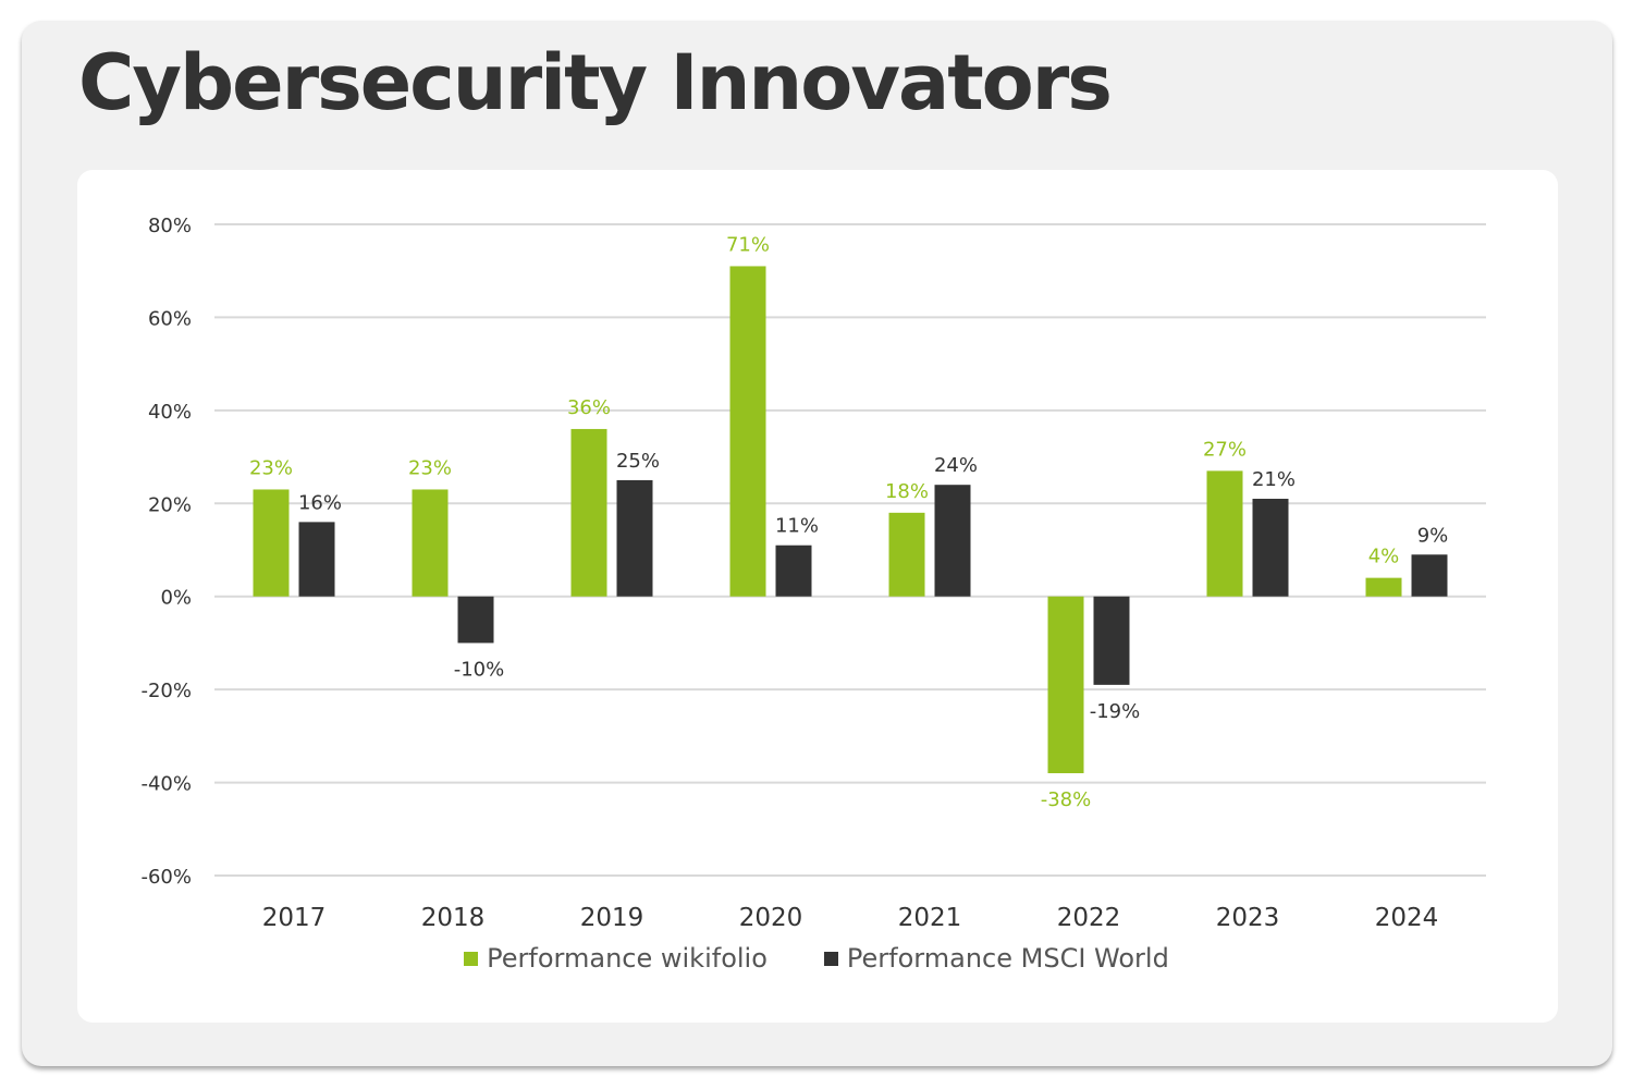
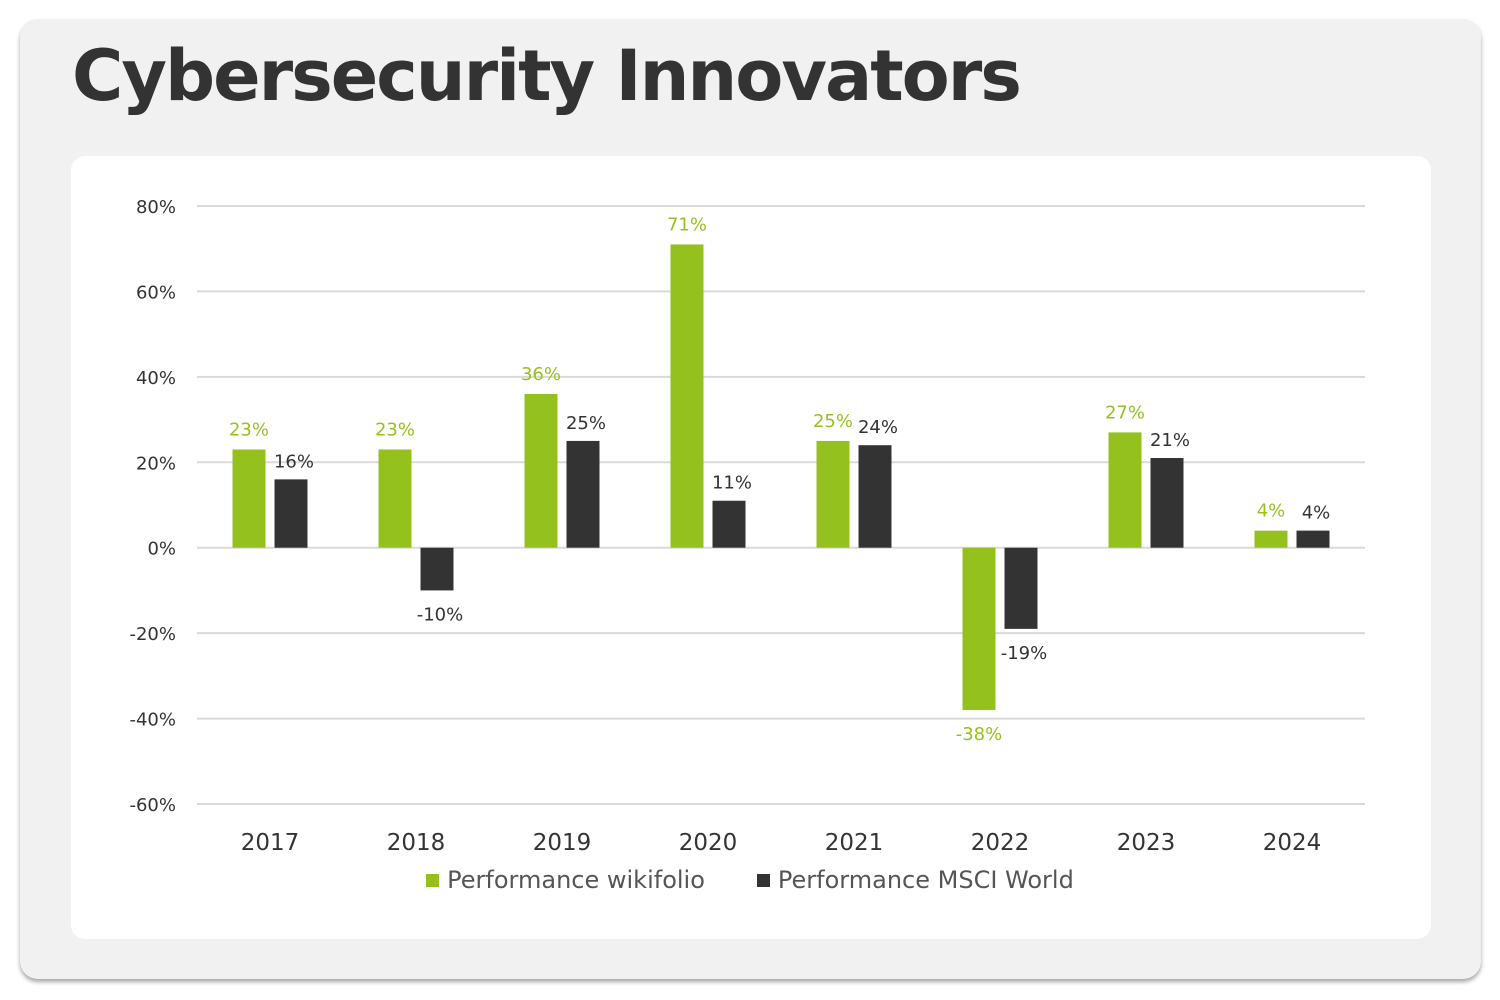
Performance wikifolio/2021: 18% -> 25%
Performance MSCI World/2024: 9% -> 4%
